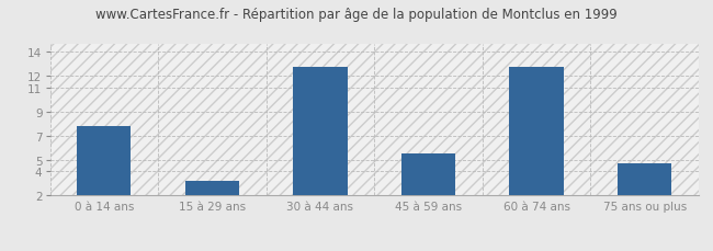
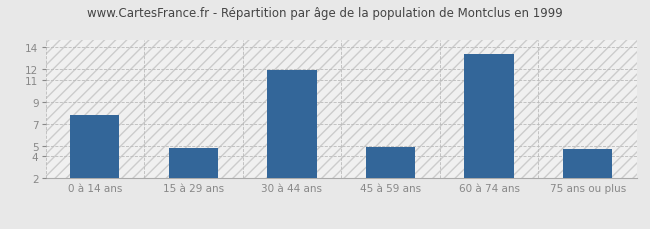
15 à 29 ans: 3.2 -> 4.8
30 à 44 ans: 12.7 -> 11.9
45 à 59 ans: 5.5 -> 4.9
60 à 74 ans: 12.7 -> 13.4
